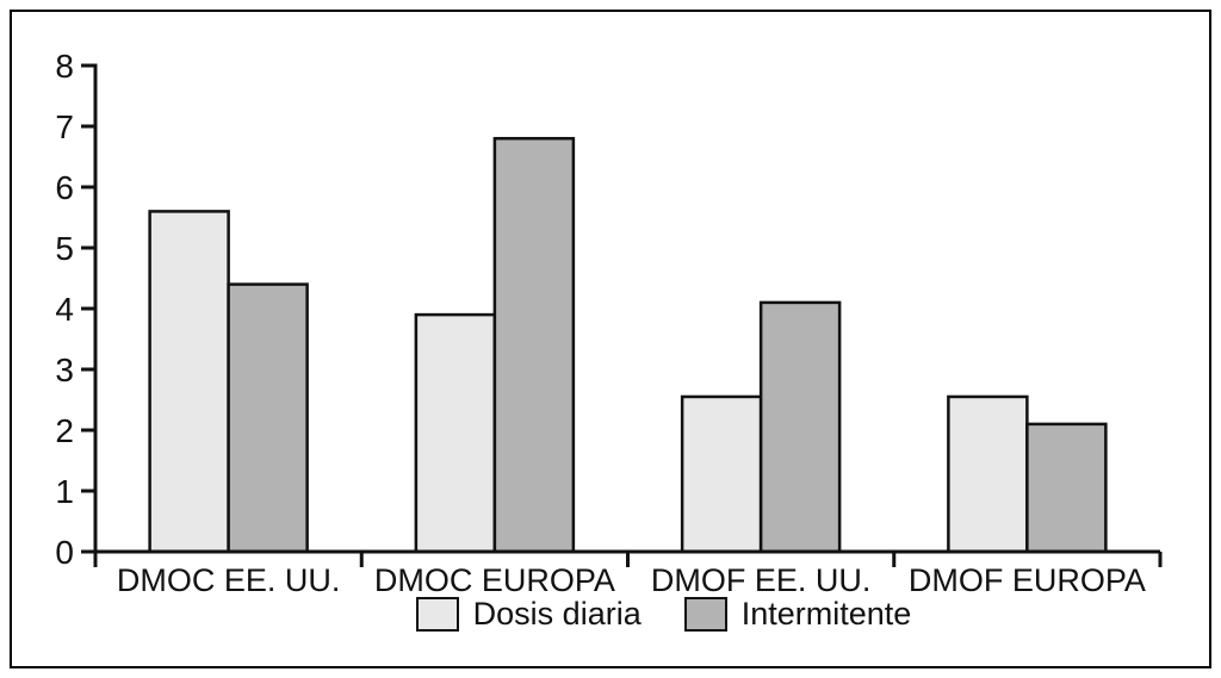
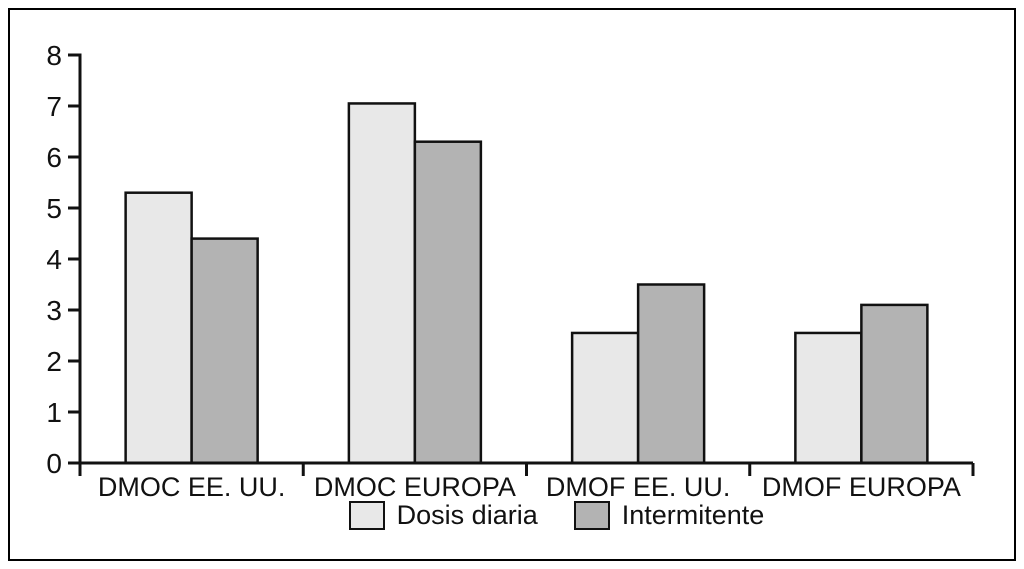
Dosis diaria/DMOC EE. UU.: 5.6 -> 5.3
Dosis diaria/DMOC EUROPA: 3.9 -> 7.0
Intermitente/DMOC EUROPA: 6.8 -> 6.3
Intermitente/DMOF EE. UU.: 4.1 -> 3.5
Intermitente/DMOF EUROPA: 2.1 -> 3.1
